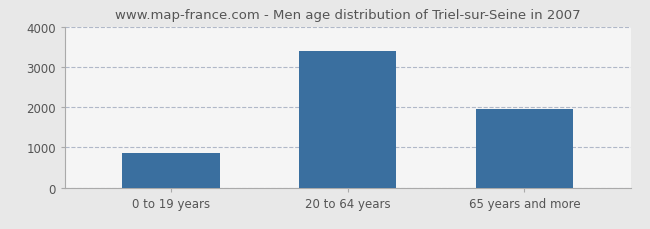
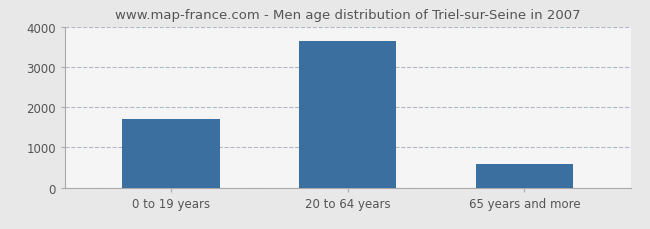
0 to 19 years: 850 -> 1700
20 to 64 years: 3400 -> 3650
65 years and more: 1950 -> 580
